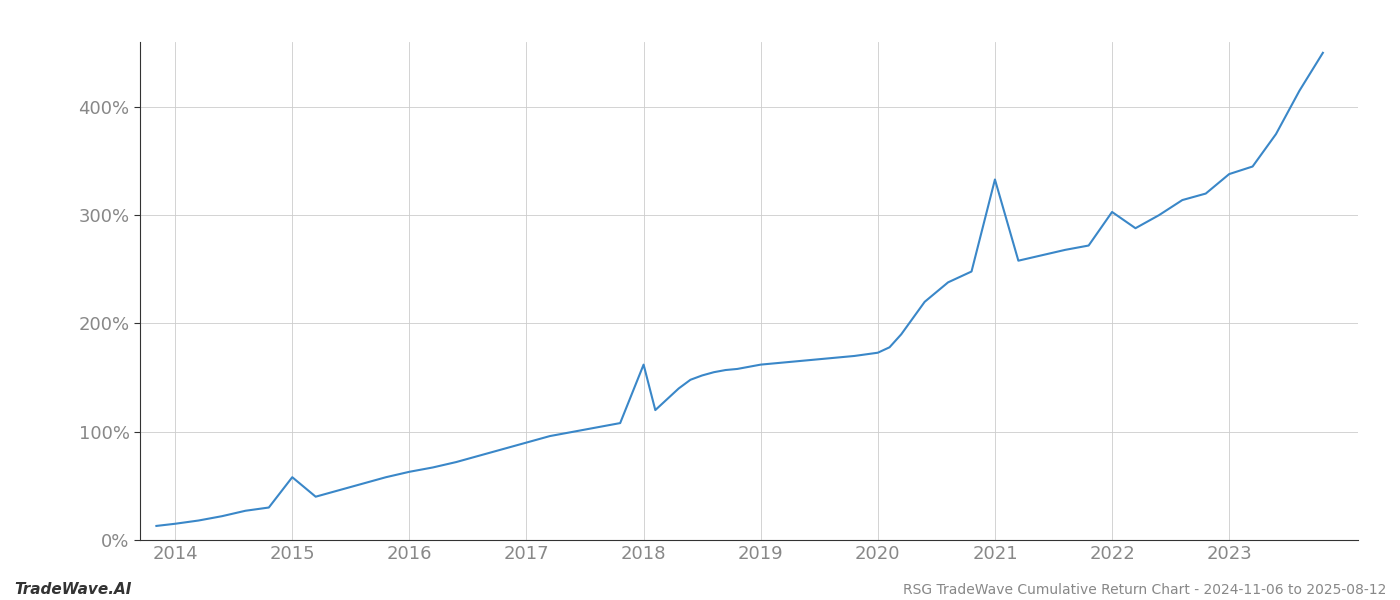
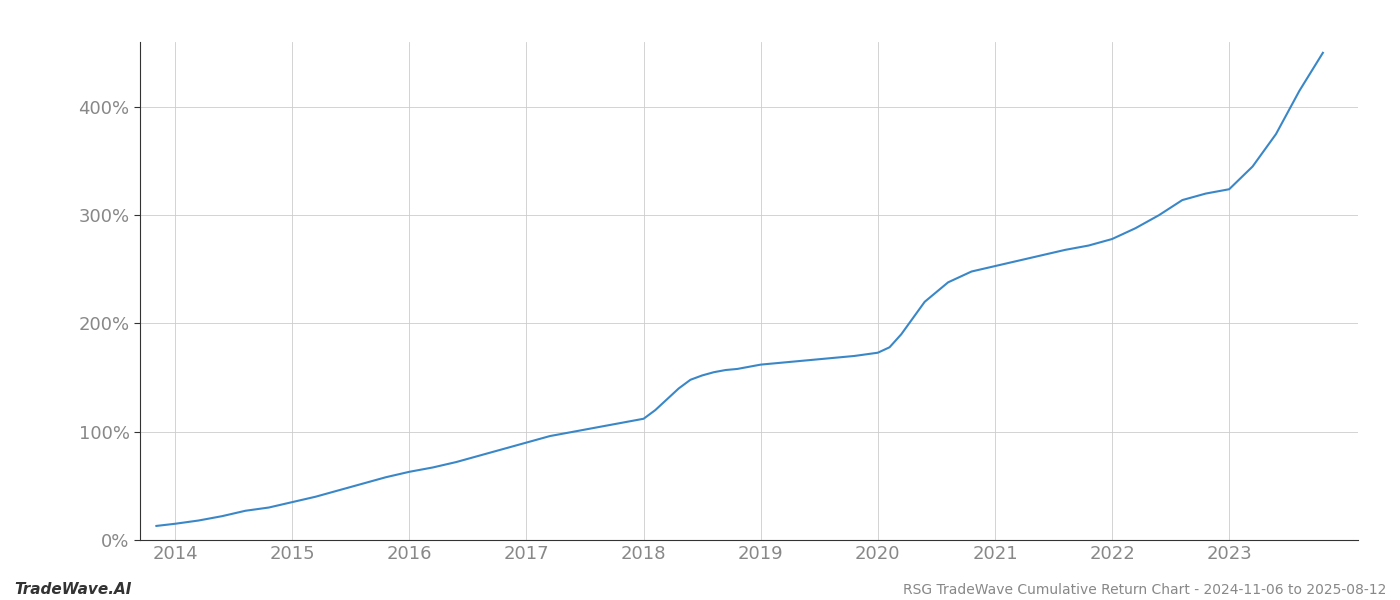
2015: 58% -> 35%
2018: 162% -> 112%
2021: 333% -> 253%
2022: 303% -> 278%
2023: 338% -> 324%
